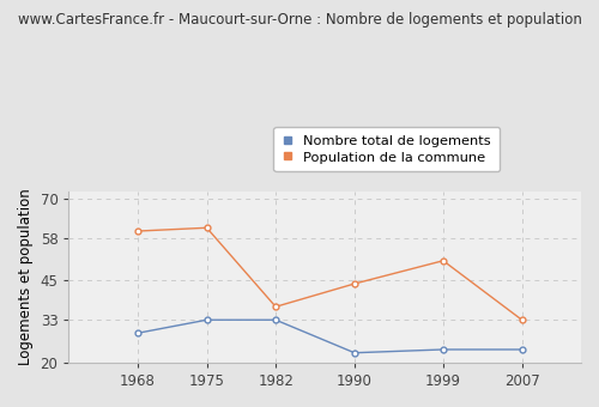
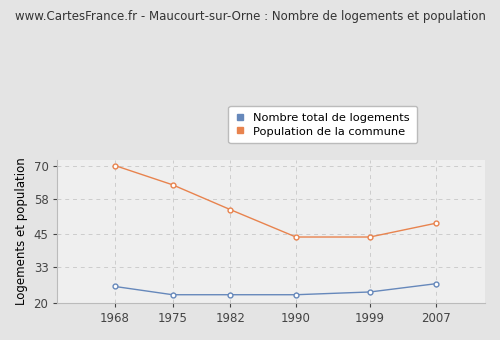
Nombre total de logements/1968: 29 -> 26
Population de la commune/1968: 60 -> 70
Nombre total de logements/1975: 33 -> 23
Population de la commune/1975: 61 -> 63
Nombre total de logements/1982: 33 -> 23
Population de la commune/1982: 37 -> 54
Population de la commune/1999: 51 -> 44
Nombre total de logements/2007: 24 -> 27
Population de la commune/2007: 33 -> 49
